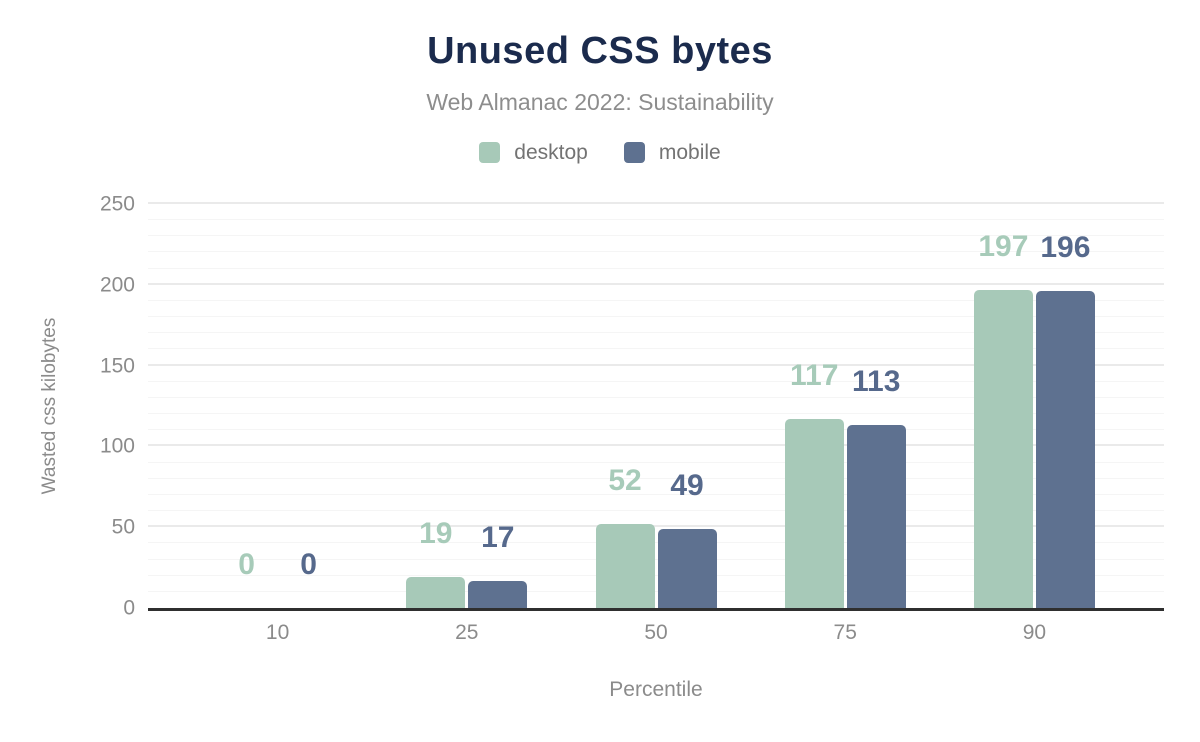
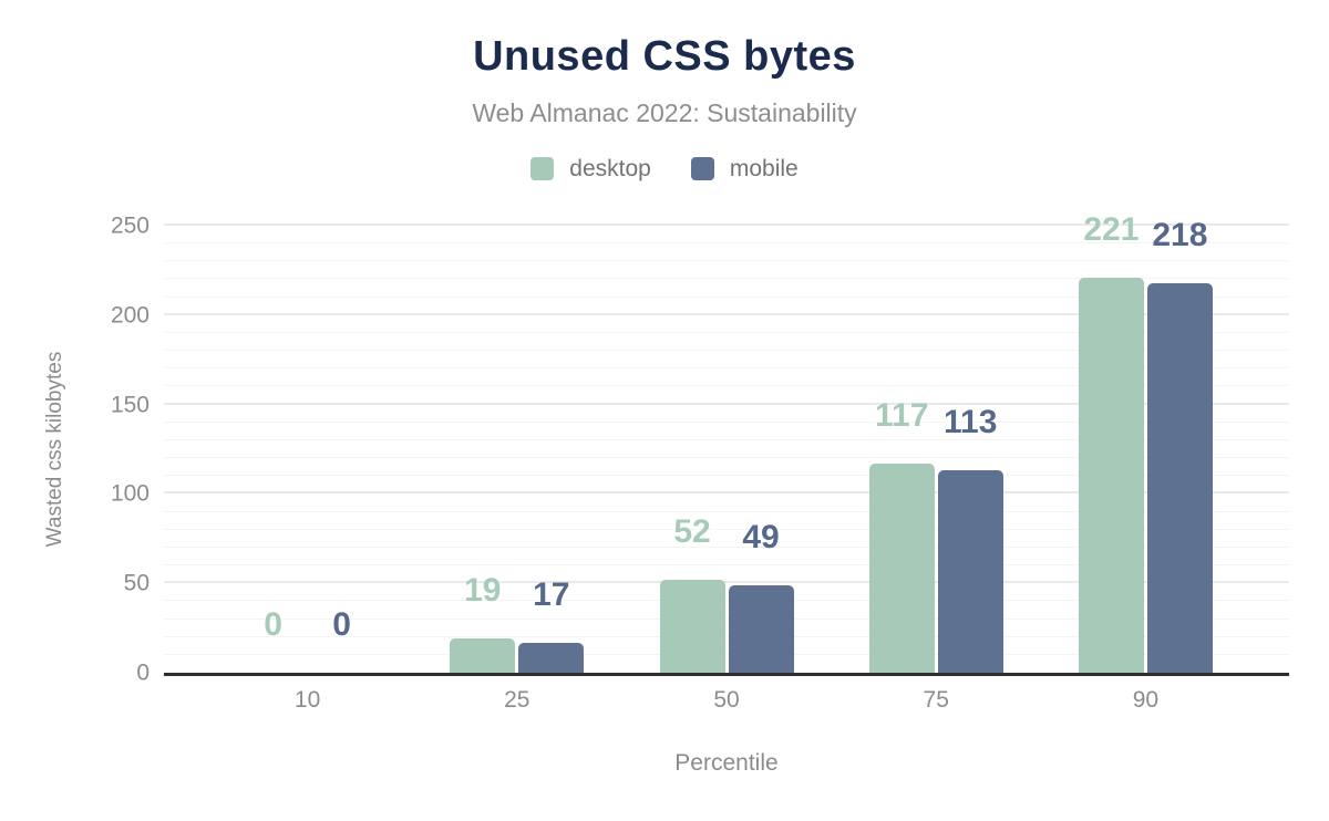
desktop/90: 197 -> 221
mobile/90: 196 -> 218
